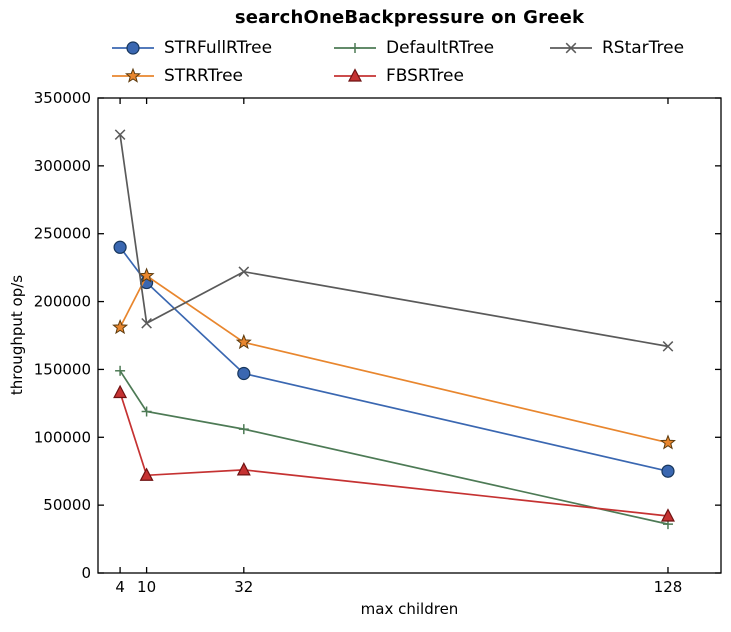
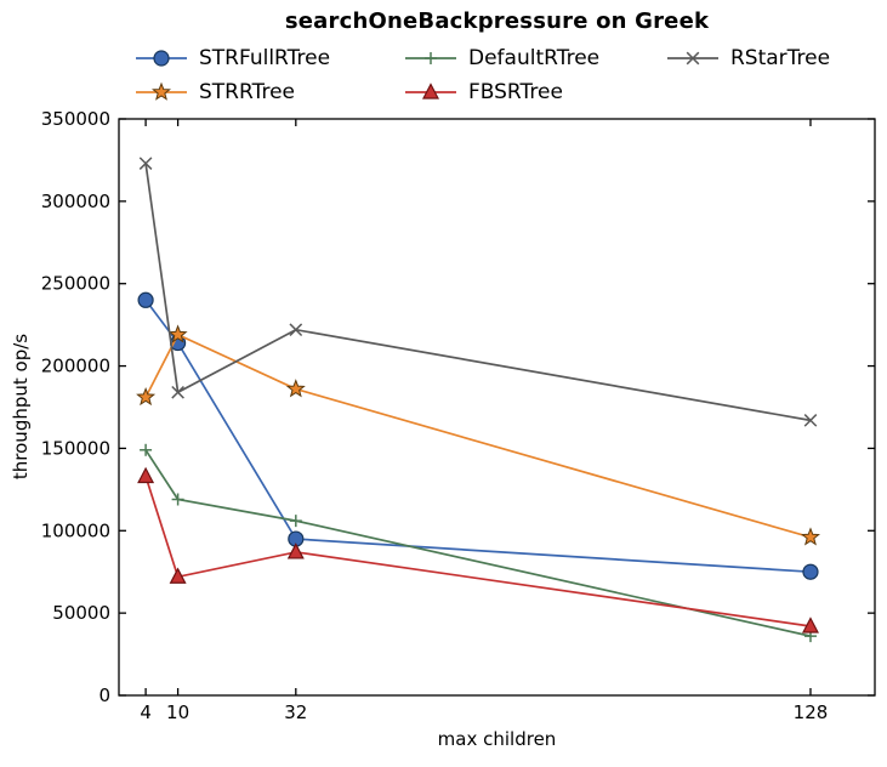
STRFullRTree/32: 147000 -> 95000
STRRTree/32: 170000 -> 186000
FBSRTree/32: 76000 -> 87000
